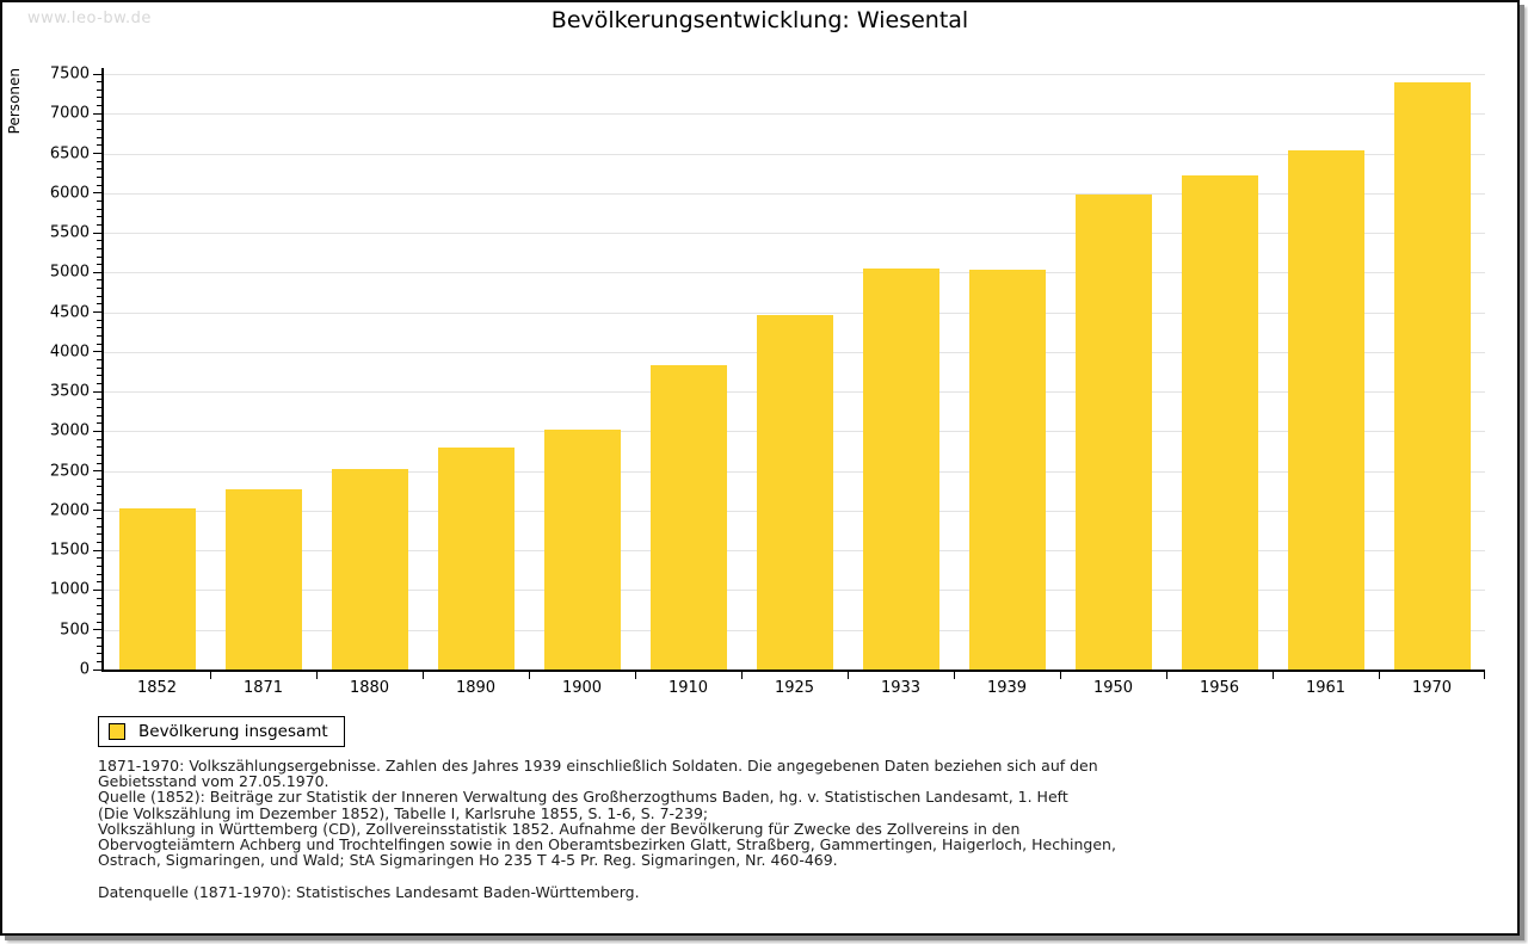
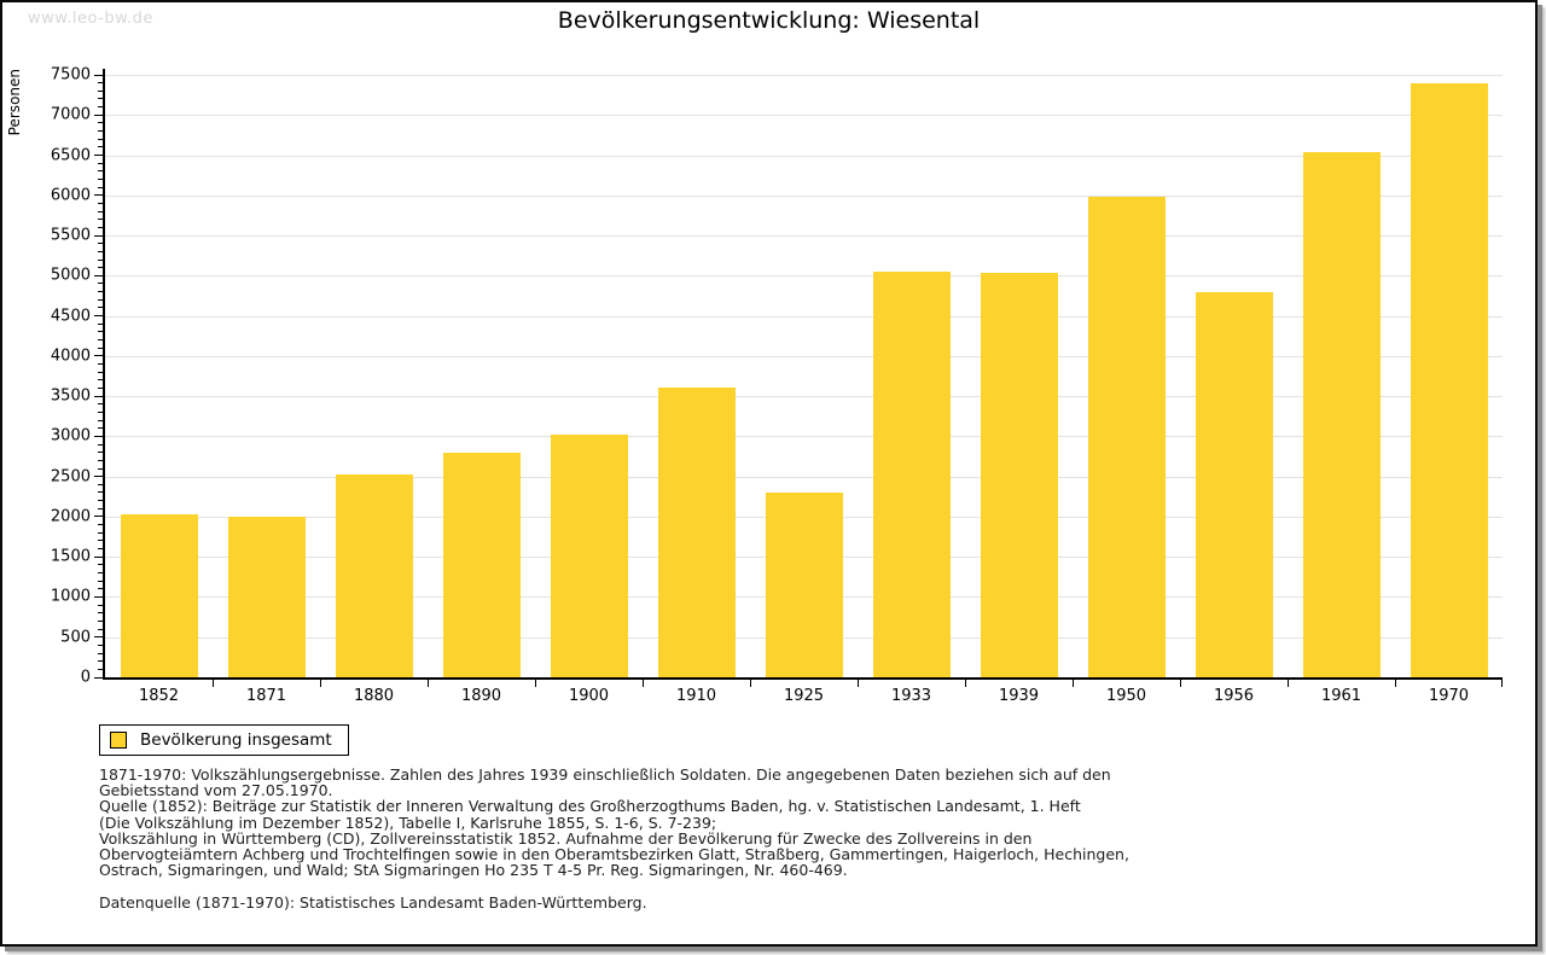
1871: 2300 -> 2000
1910: 3800 -> 3600
1925: 4500 -> 2300
1956: 6200 -> 4800
